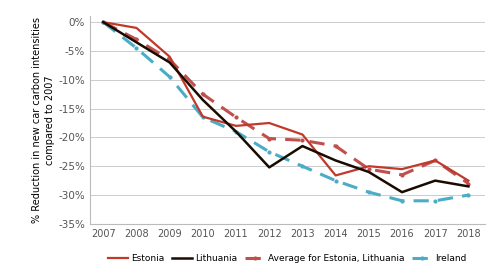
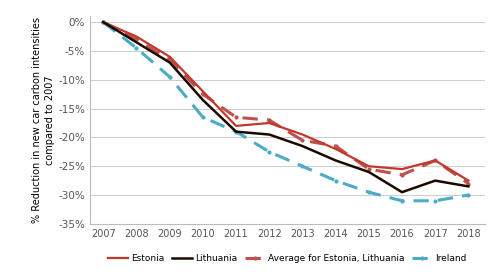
Estonia/2008: -1.0% -> -2.5%
Estonia/2010: -16.4% -> -12.0%
Lithuania/2012: -25.2% -> -19.5%
Average for Estonia, Lithuania/2012: -20.2% -> -17.0%
Estonia/2014: -26.6% -> -22.0%
